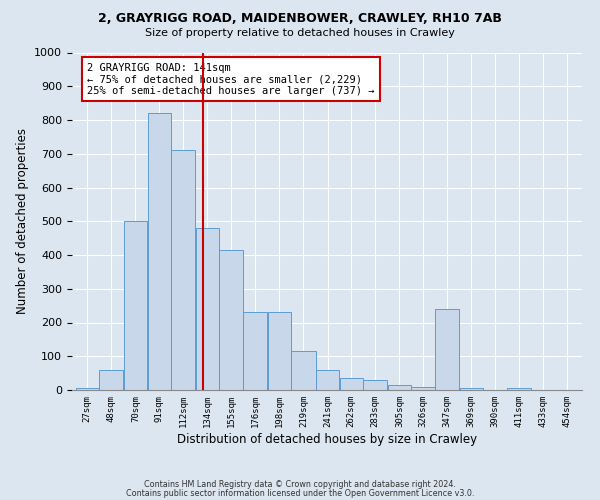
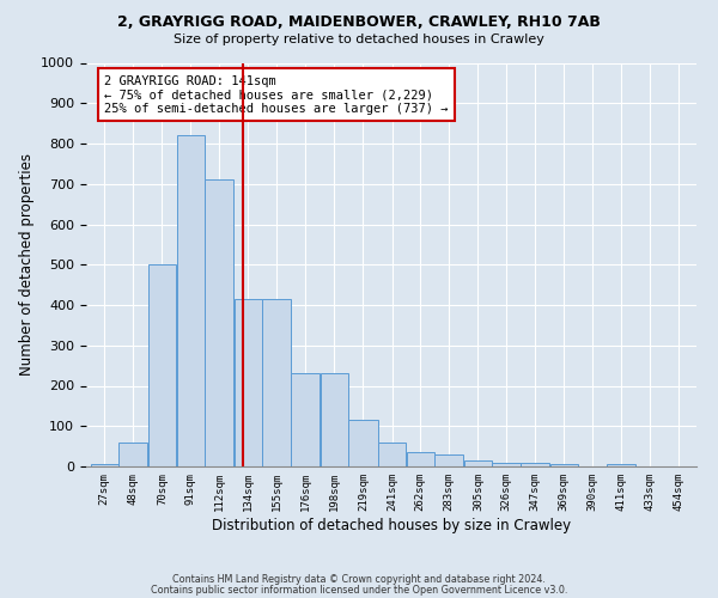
134sqm: 480 -> 415
347sqm: 240 -> 10
